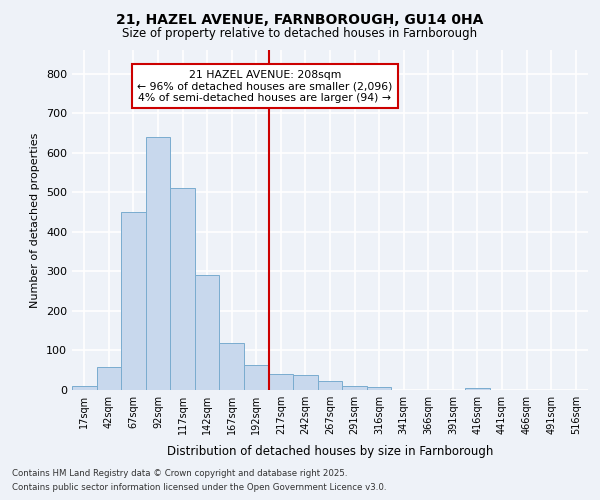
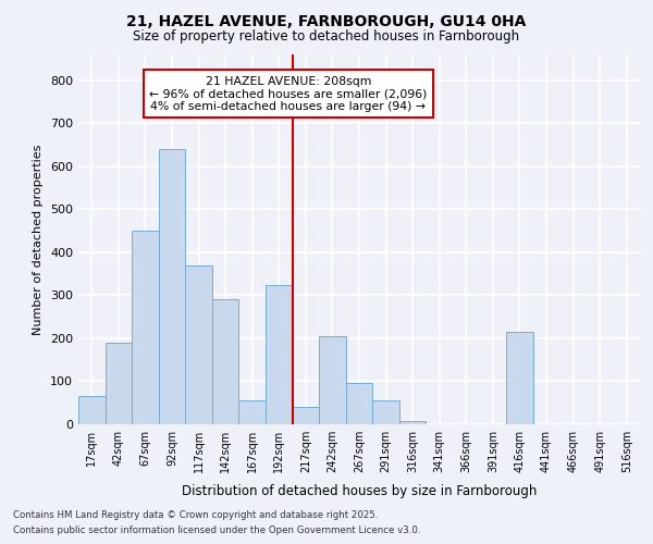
17sqm: 11 -> 65
42sqm: 57 -> 190
117sqm: 510 -> 370
167sqm: 120 -> 55
192sqm: 63 -> 325
242sqm: 37 -> 205
267sqm: 22 -> 95
291sqm: 10 -> 55
416sqm: 5 -> 215
